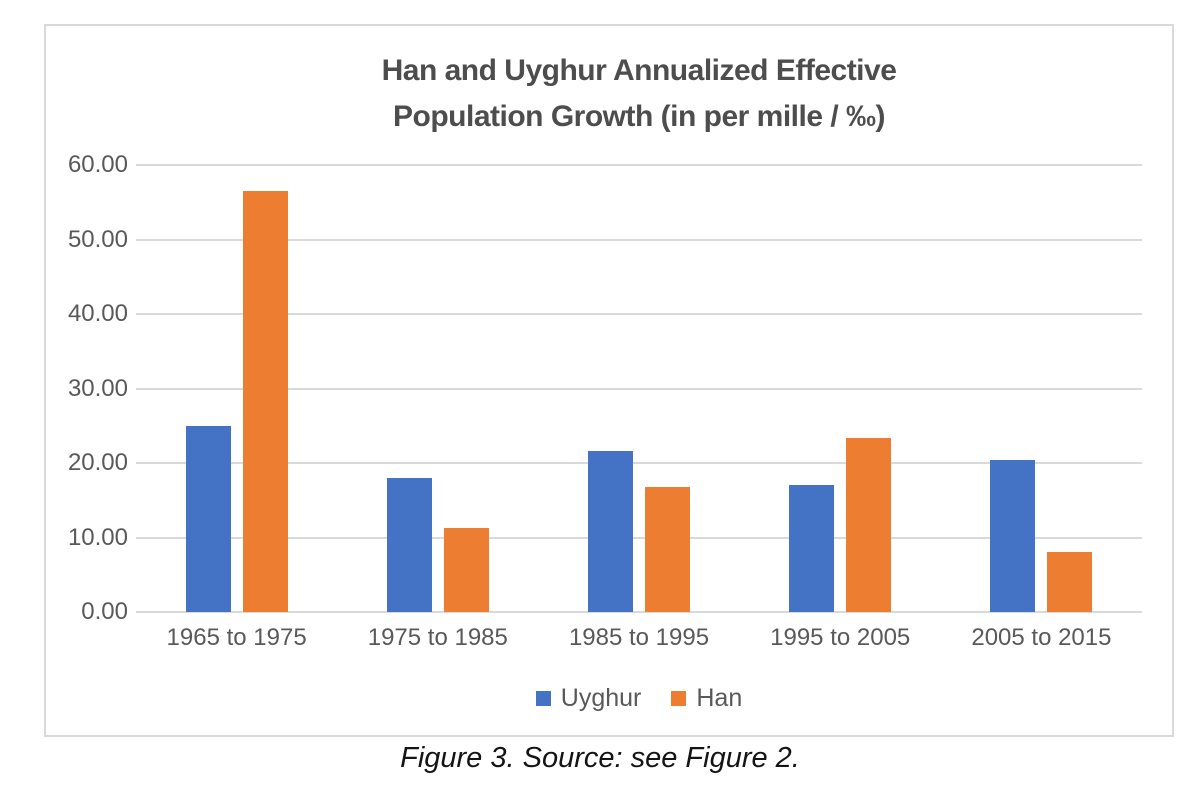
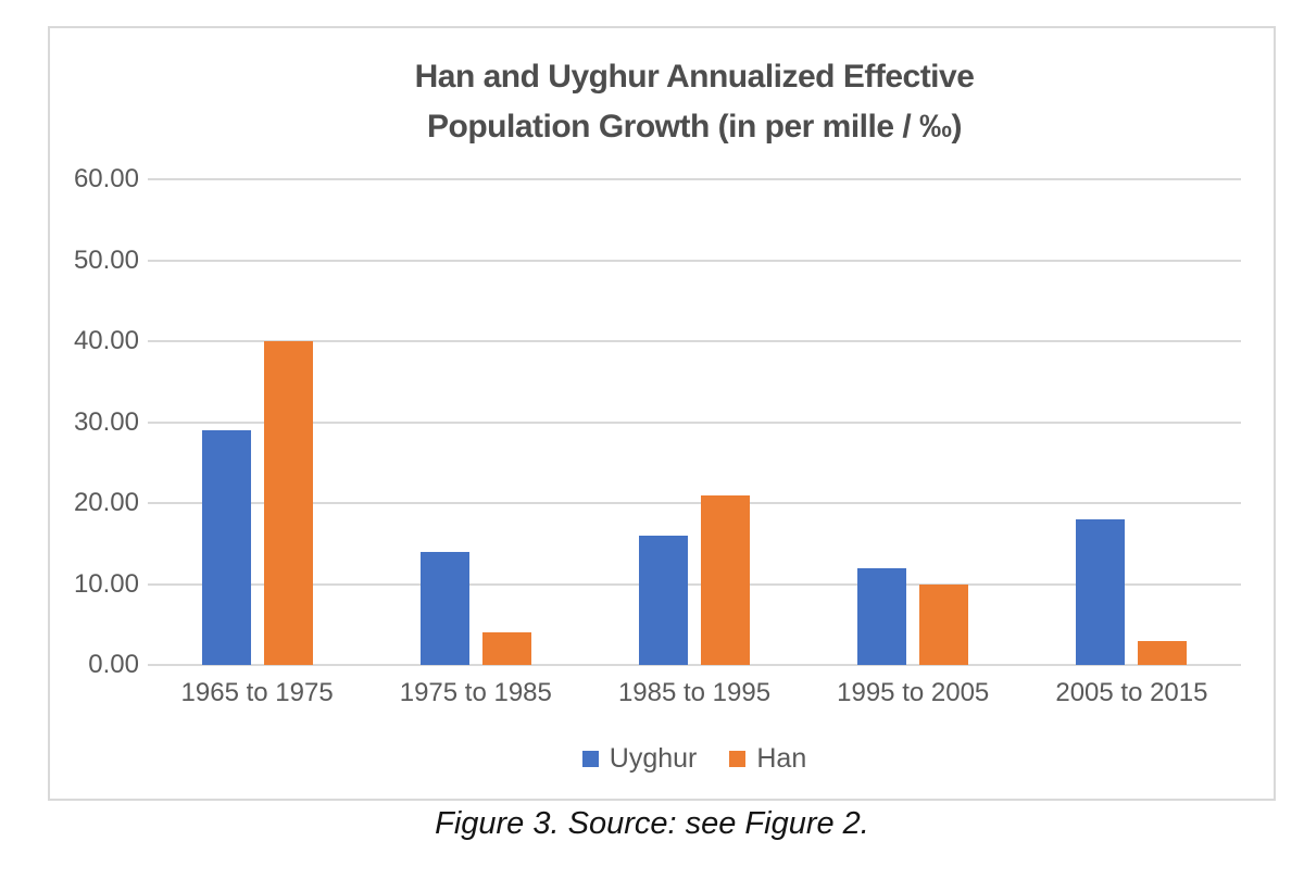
Uyghur/1965 to 1975: 25 -> 29
Han/1965 to 1975: 56 -> 40
Uyghur/1975 to 1985: 18 -> 14
Han/1975 to 1985: 11 -> 4
Uyghur/1985 to 1995: 22 -> 16
Han/1985 to 1995: 17 -> 21
Uyghur/1995 to 2005: 17 -> 12
Han/1995 to 2005: 23 -> 10
Uyghur/2005 to 2015: 20 -> 18
Han/2005 to 2015: 8 -> 3
